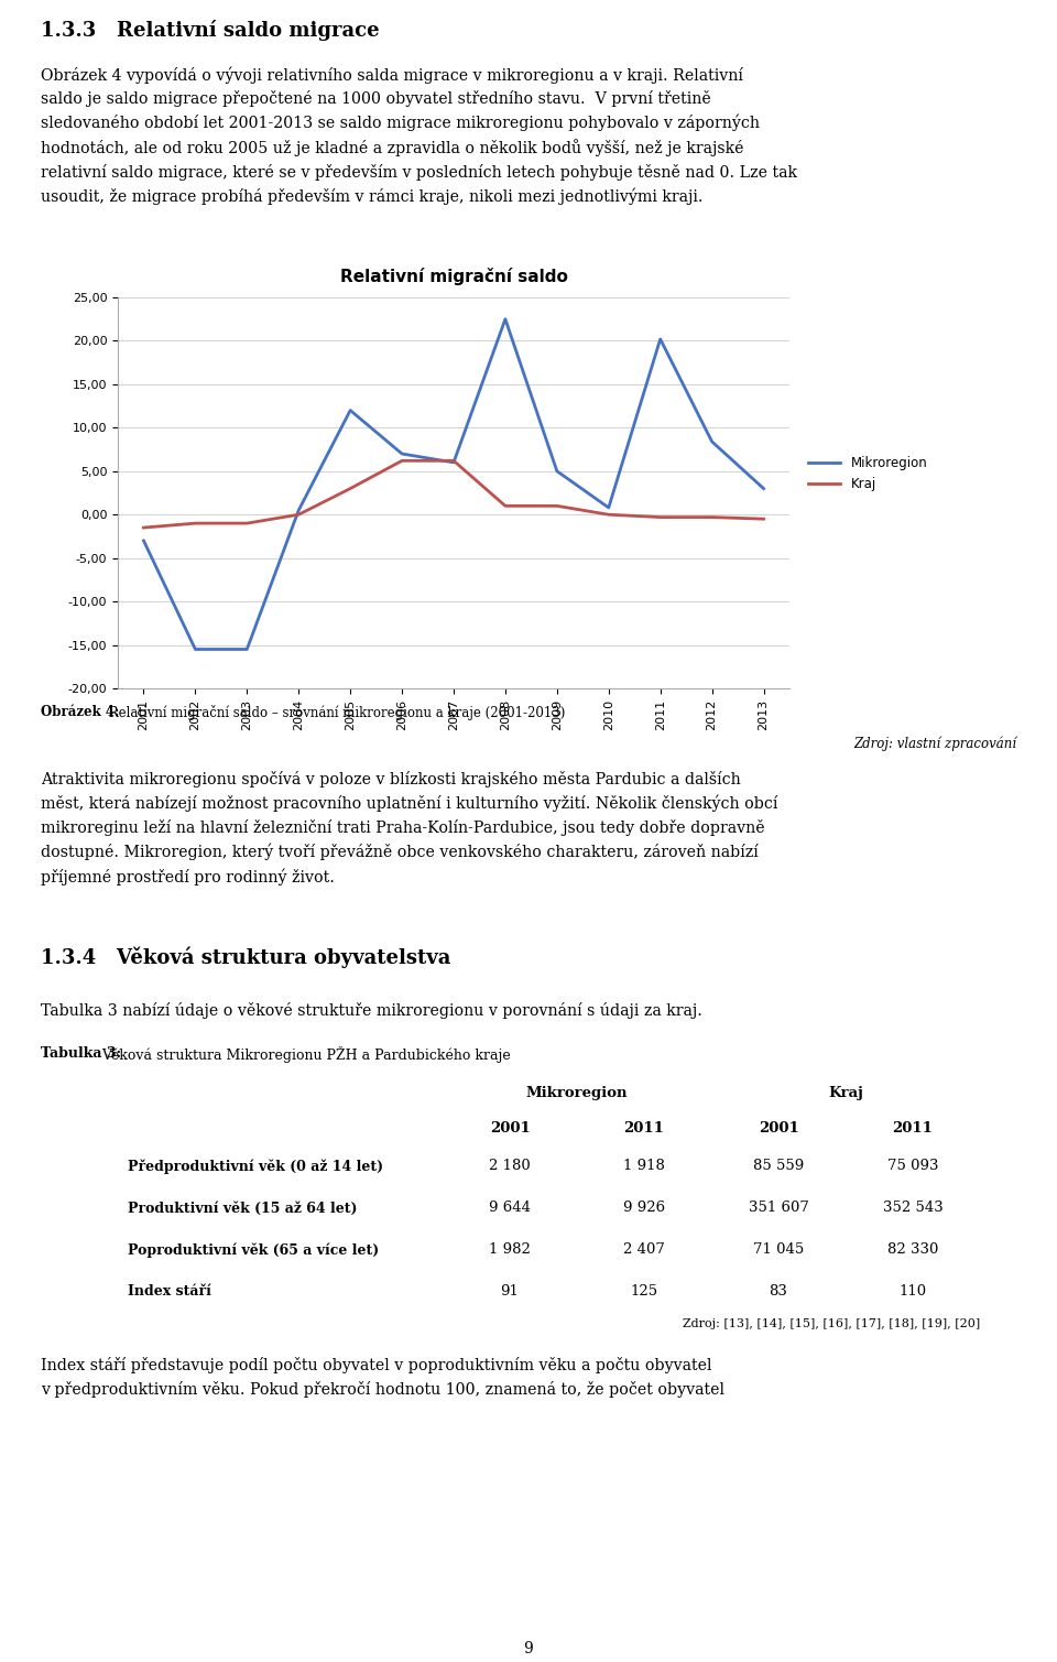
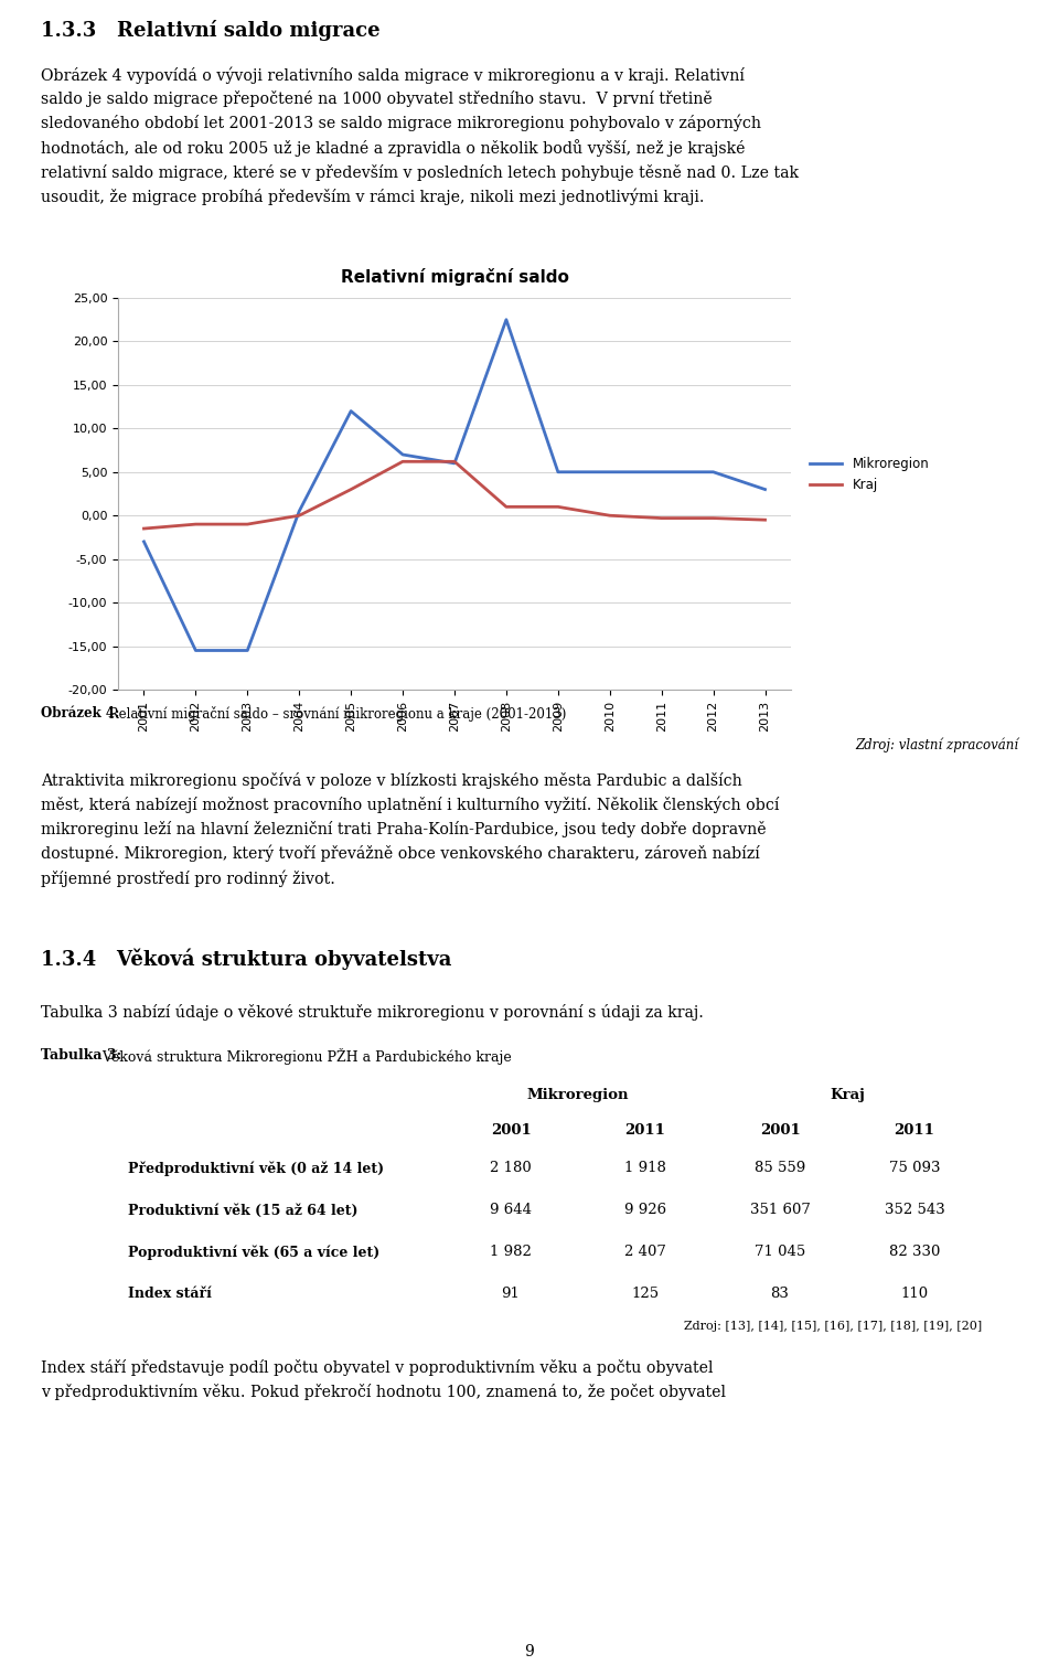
Mikroregion/2010: 0,8 -> 5,0
Mikroregion/2011: 20,2 -> 5,0
Mikroregion/2012: 8,4 -> 5,0
